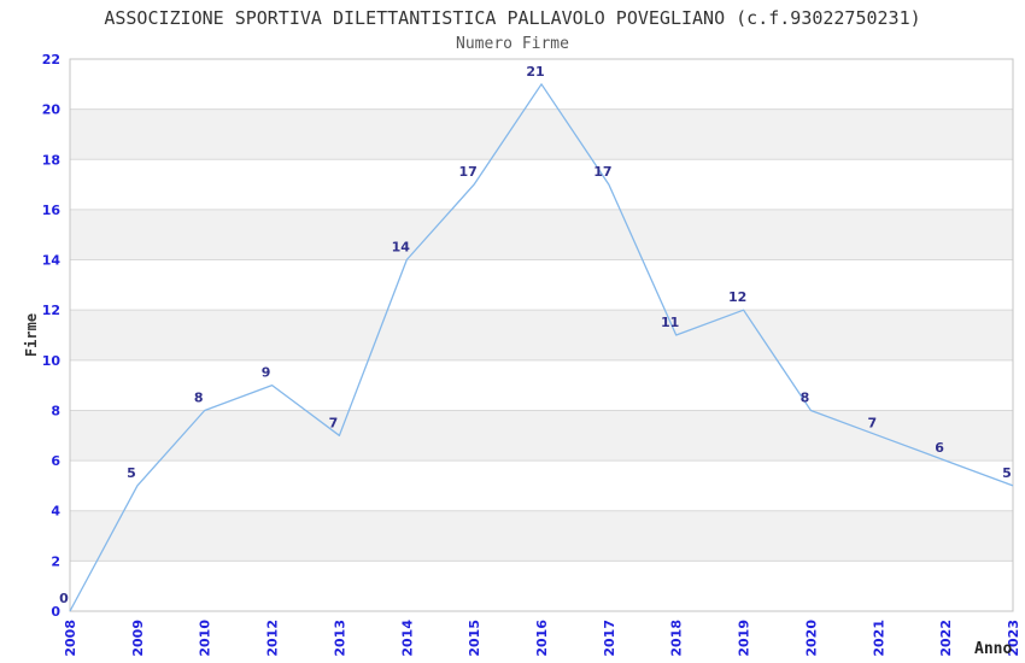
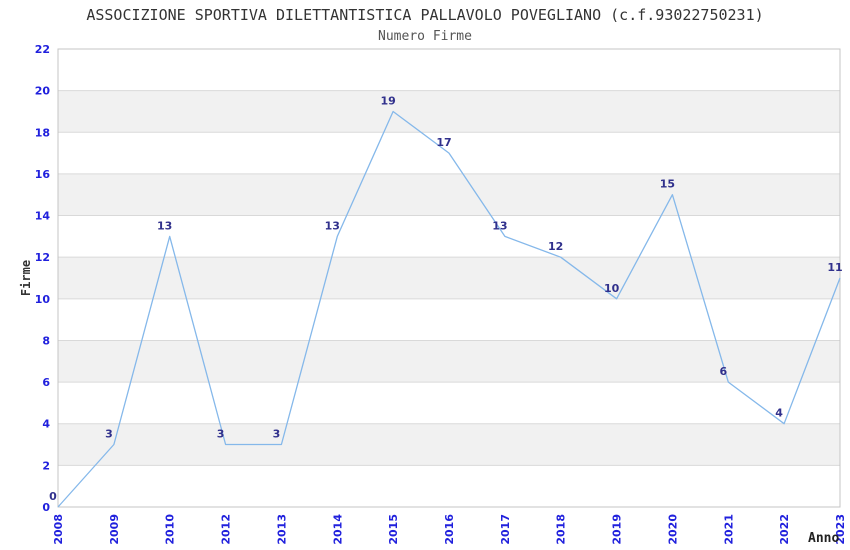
2009: 5 -> 3
2010: 8 -> 13
2012: 9 -> 3
2013: 7 -> 3
2014: 14 -> 13
2015: 17 -> 19
2016: 21 -> 17
2017: 17 -> 13
2018: 11 -> 12
2019: 12 -> 10
2020: 8 -> 15
2021: 7 -> 6
2022: 6 -> 4
2023: 5 -> 11
